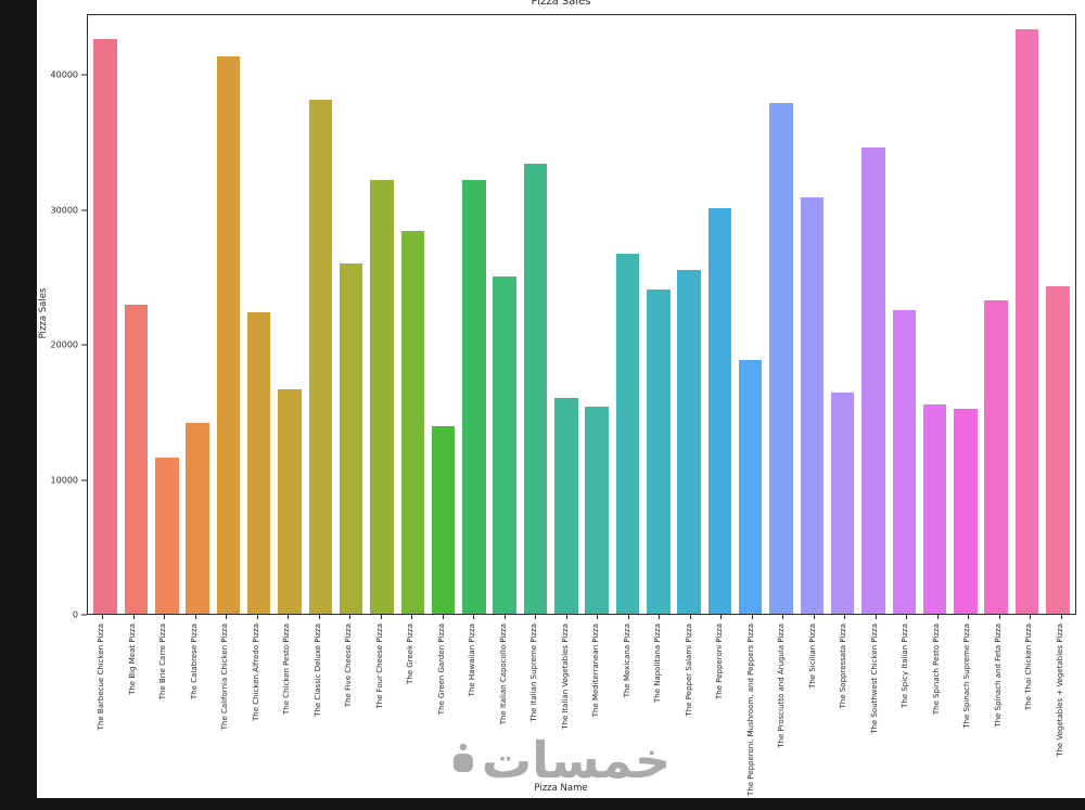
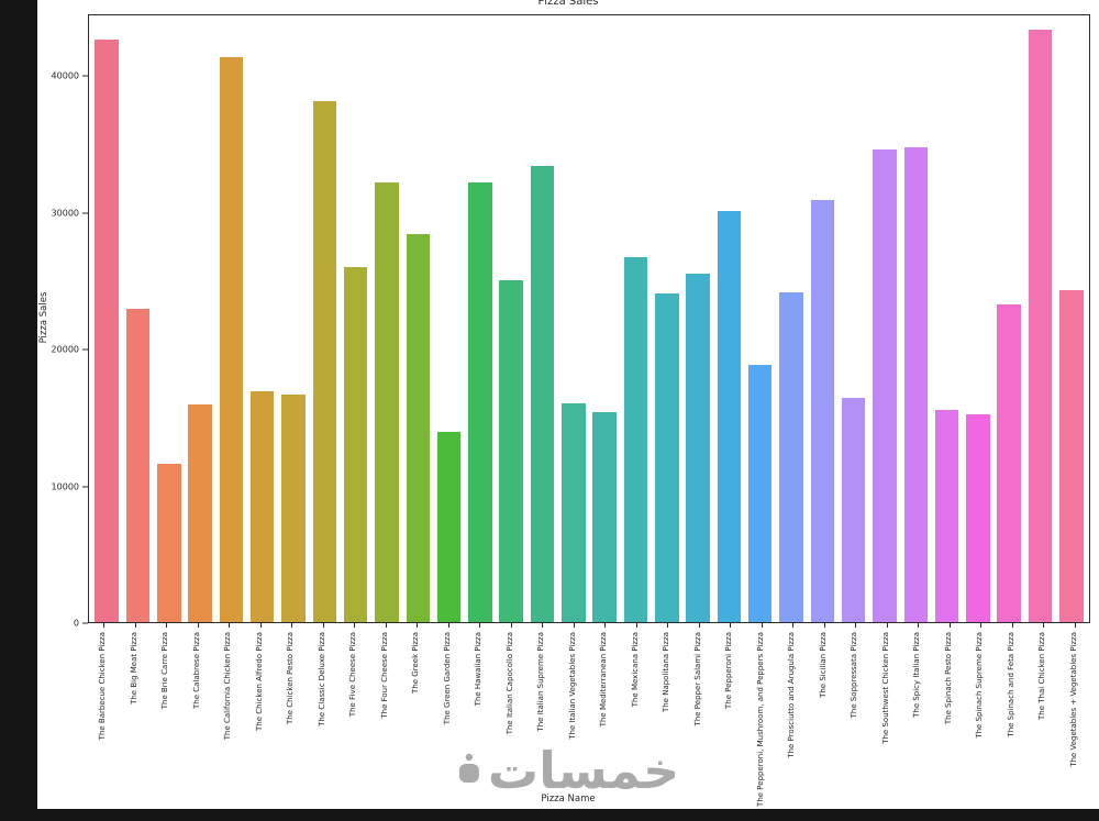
The Calabrese Pizza: 14200 -> 15900
The Chicken Alfredo Pizza: 22400 -> 16900
The Prosciutto and Arugula Pizza: 38000 -> 24200
The Spicy Italian Pizza: 22600 -> 34800
